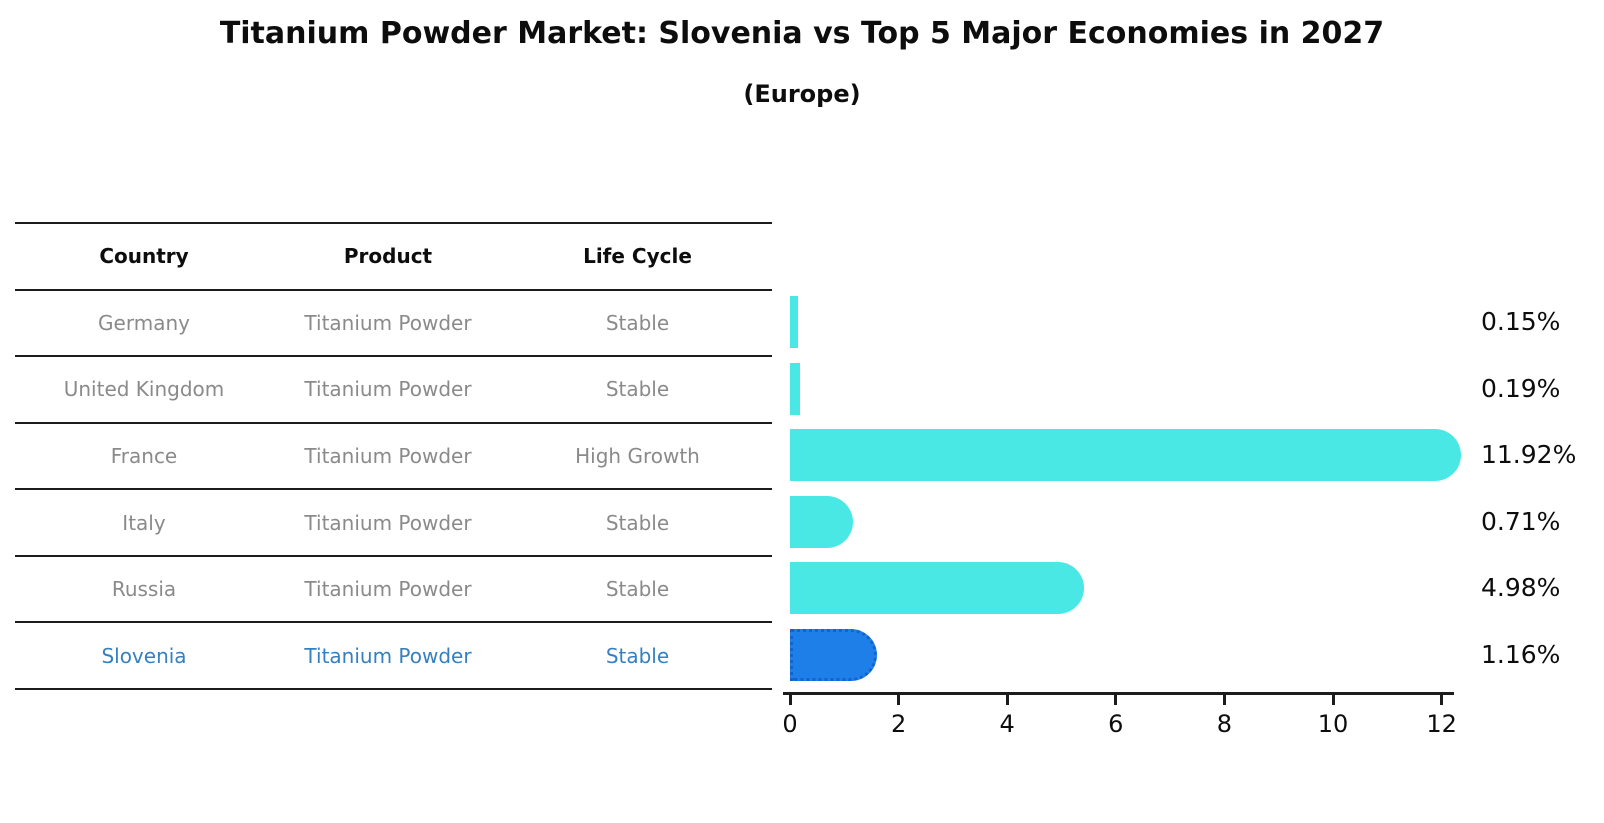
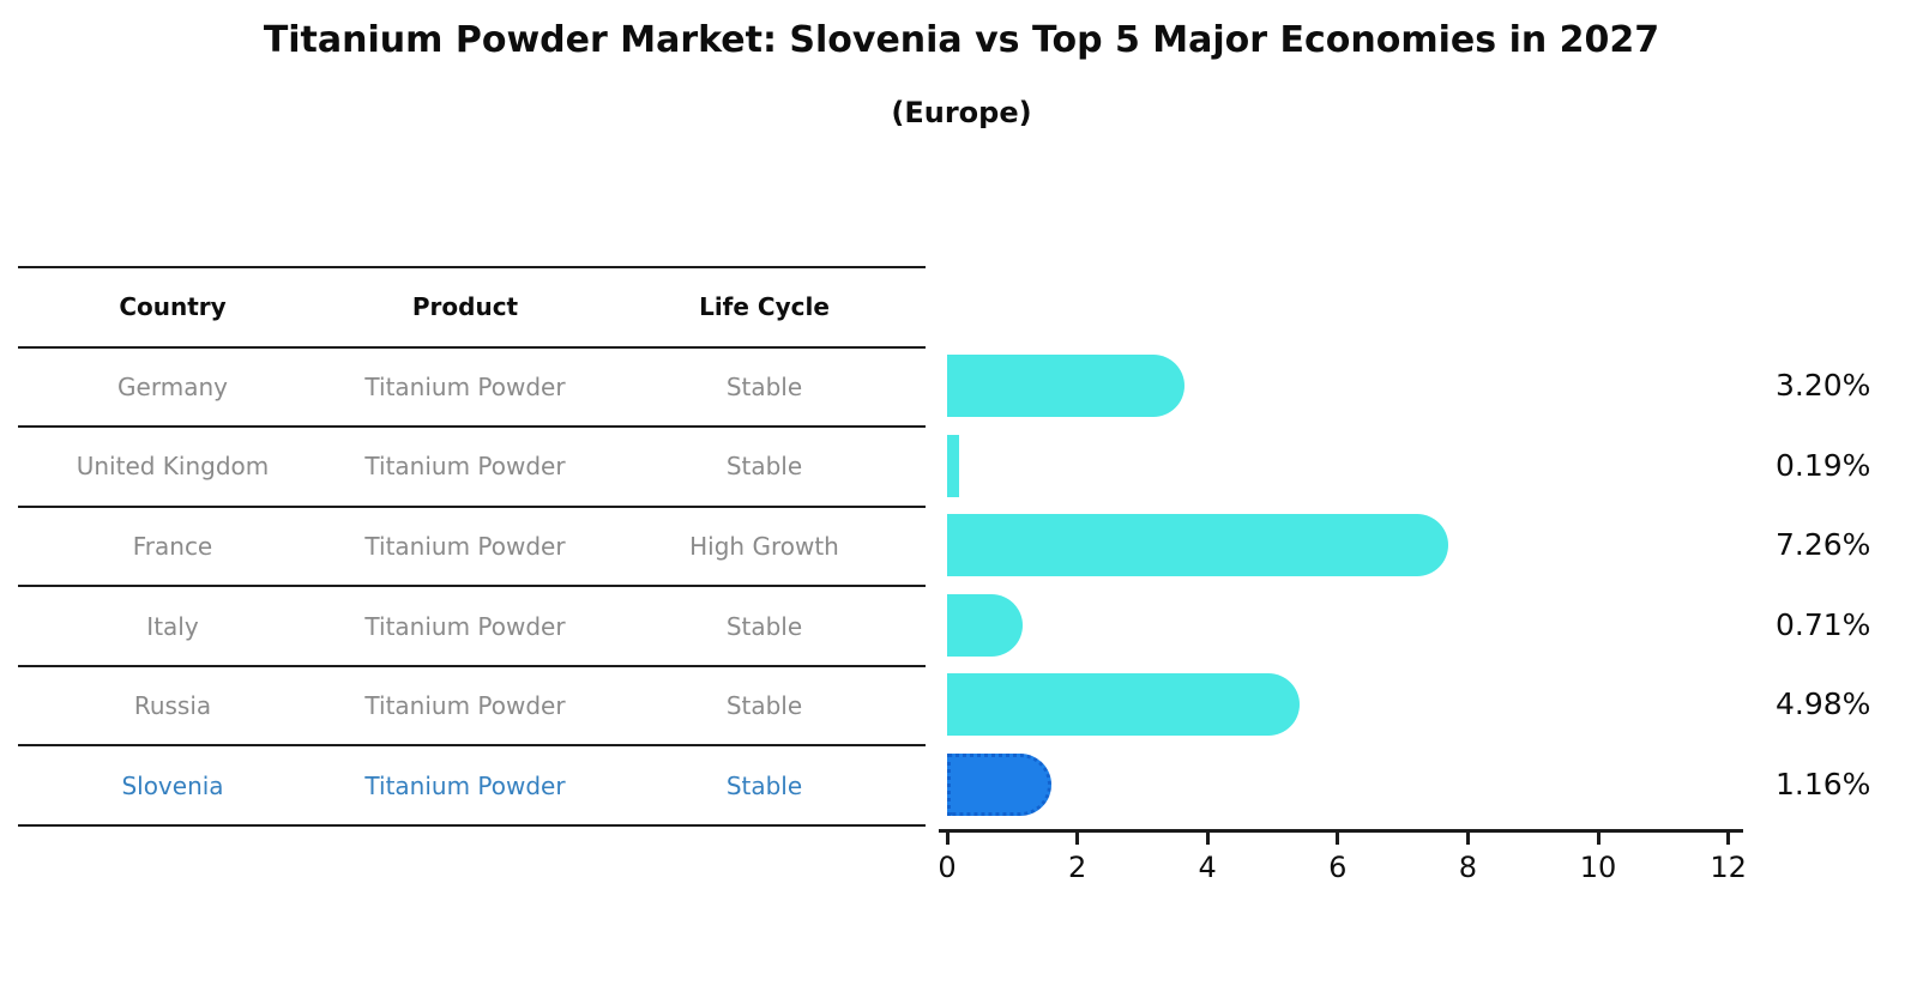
Germany: 0.15% -> 3.20%
France: 11.92% -> 7.26%
